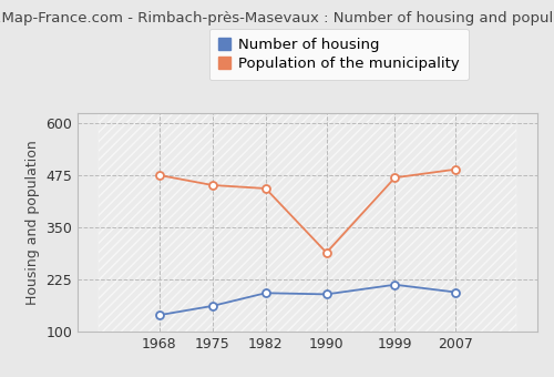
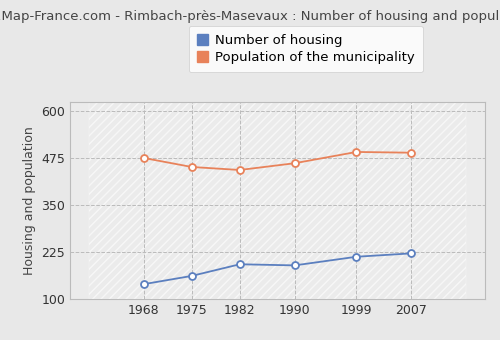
Population of the municipality/1990: 290 -> 462
Population of the municipality/1999: 470 -> 492
Number of housing/2007: 195 -> 222
